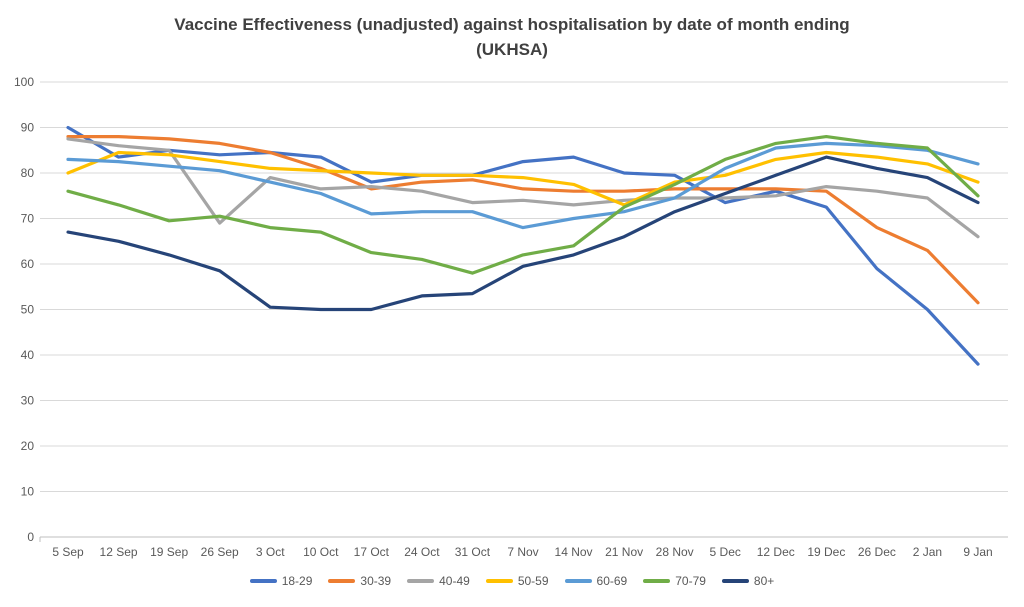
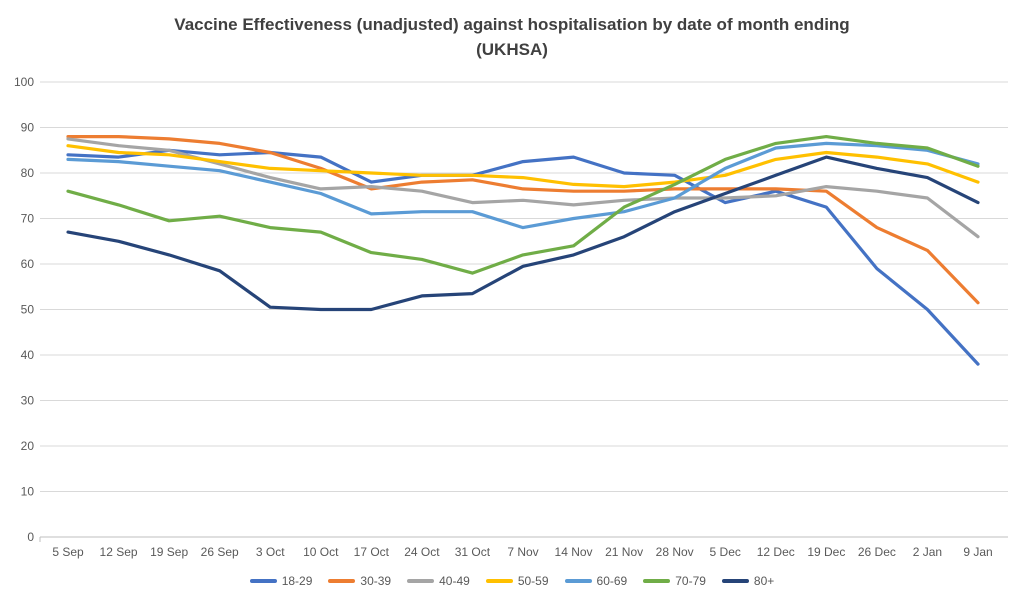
18-29/5 Sep: 90 -> 84
50-59/5 Sep: 80 -> 86
40-49/26 Sep: 69 -> 82
50-59/21 Nov: 73 -> 77
70-79/9 Jan: 75 -> 82
